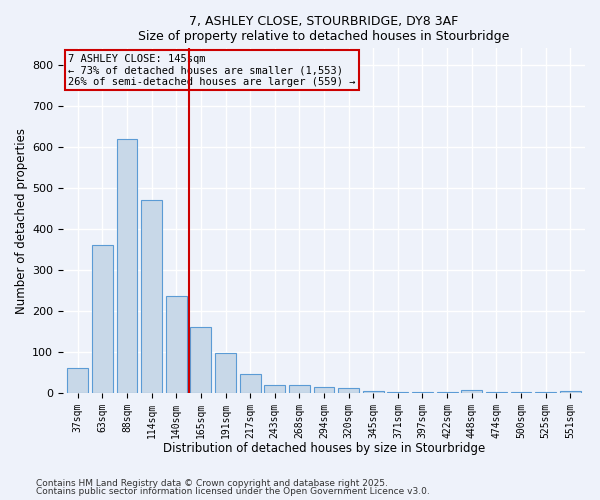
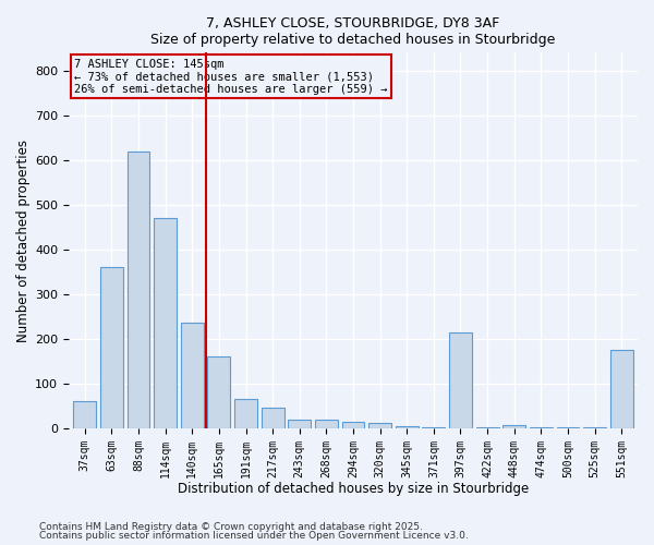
191sqm: 98 -> 65
397sqm: 3 -> 215
551sqm: 5 -> 175
